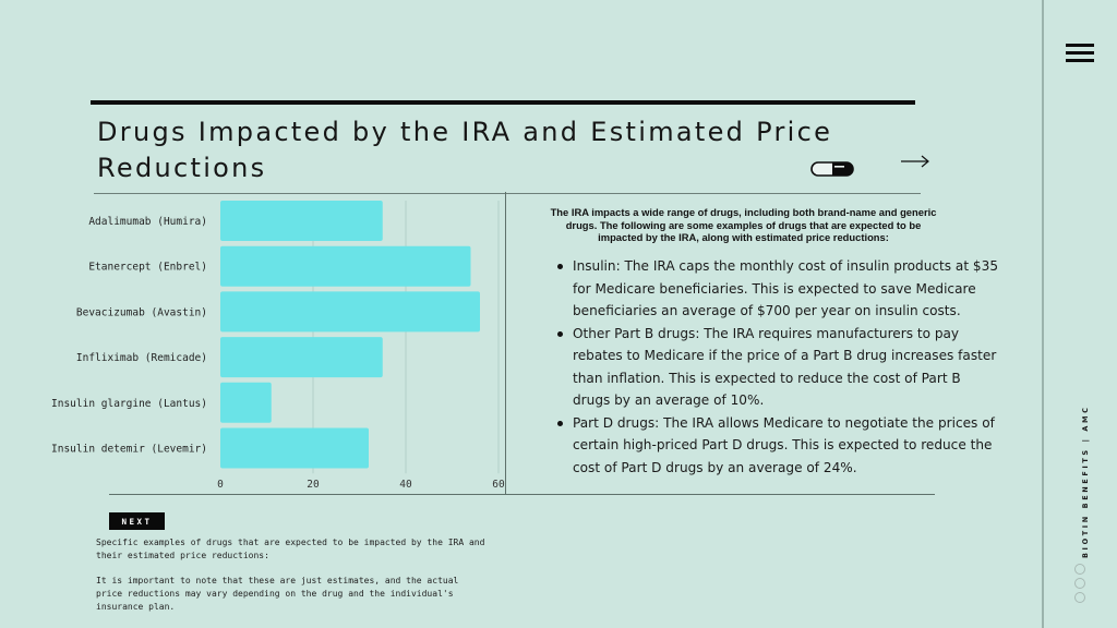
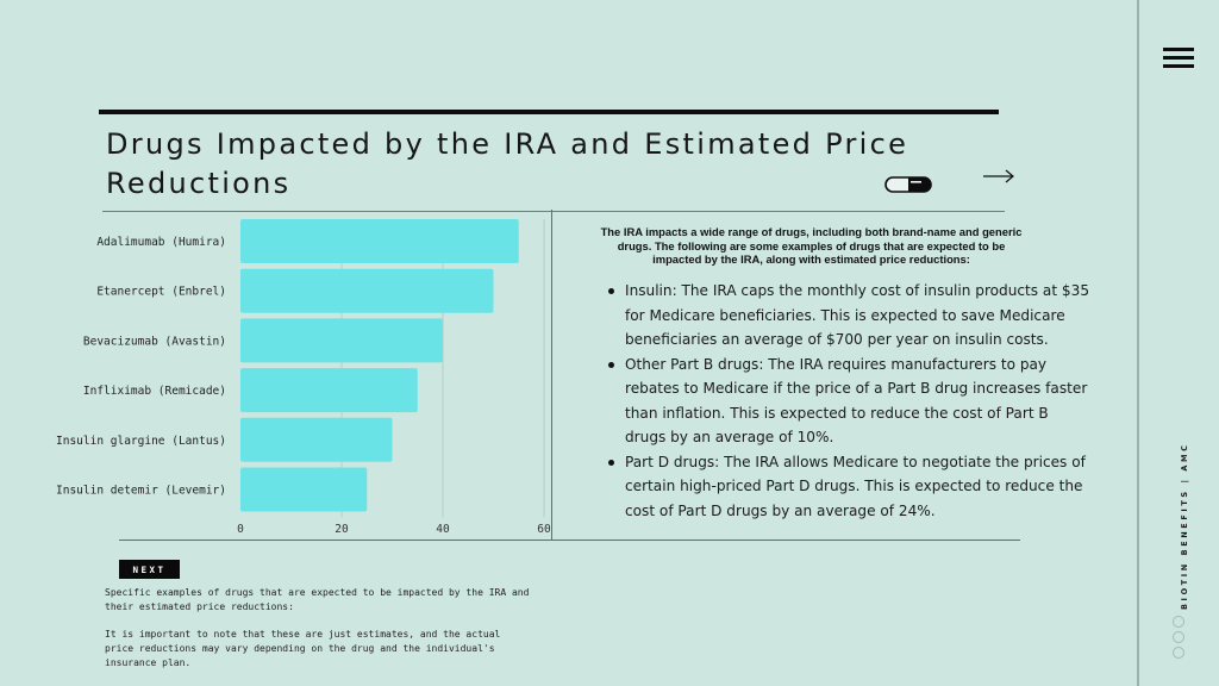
Adalimumab (Humira): 35 -> 55
Etanercept (Enbrel): 54 -> 50
Bevacizumab (Avastin): 56 -> 40
Insulin glargine (Lantus): 11 -> 30
Insulin detemir (Levemir): 32 -> 25
